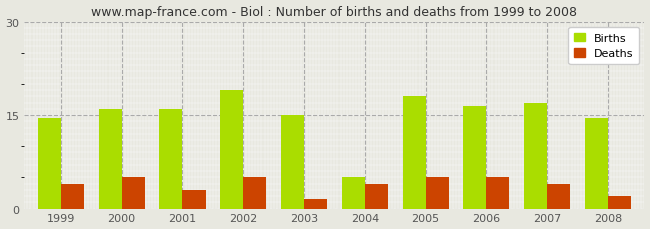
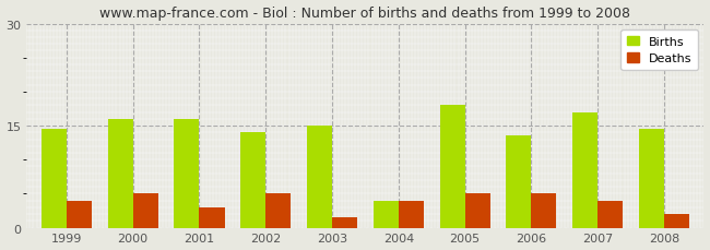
Births/2002: 19.0 -> 14.0
Births/2004: 5.0 -> 4.0
Births/2006: 16.4 -> 13.5
